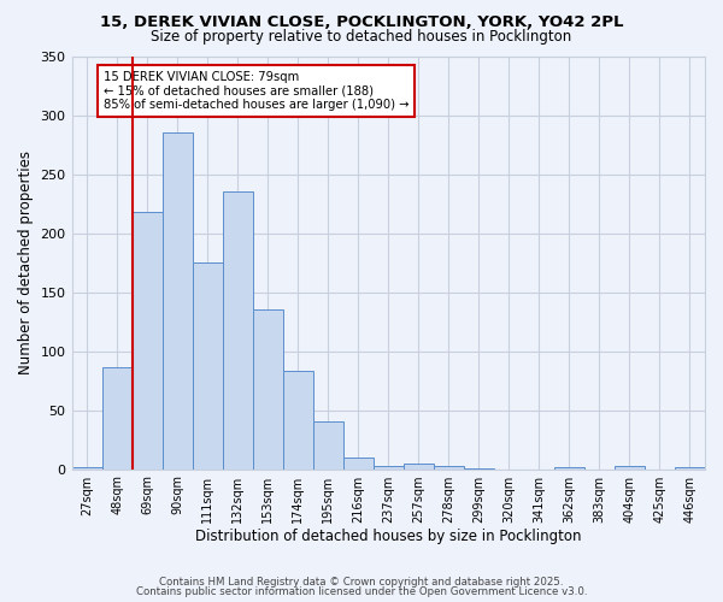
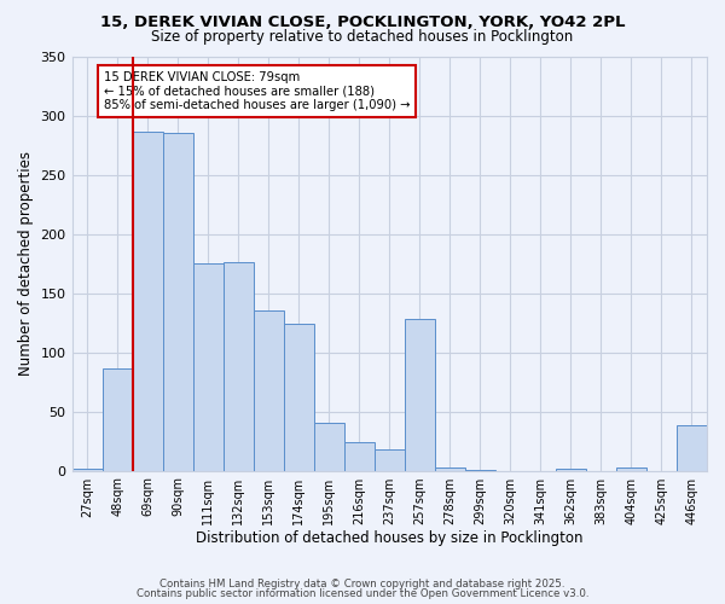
69sqm: 218 -> 286
132sqm: 235 -> 176
174sqm: 83 -> 124
216sqm: 10 -> 24
237sqm: 3 -> 18
257sqm: 5 -> 128
446sqm: 2 -> 38
